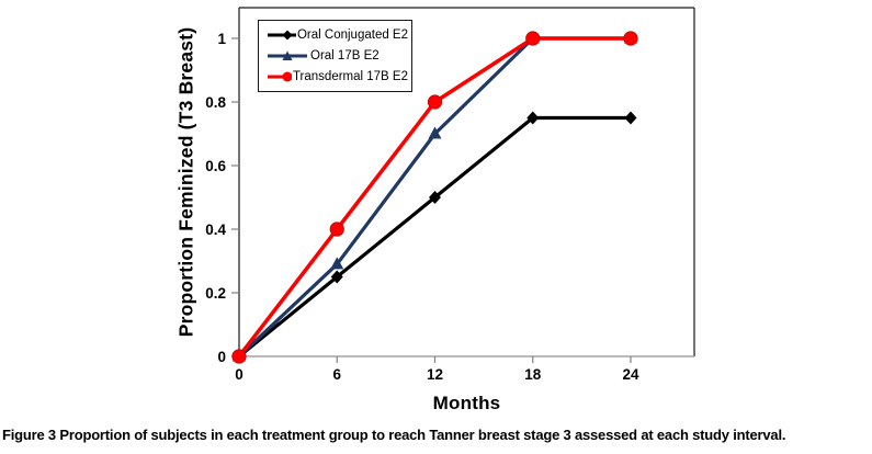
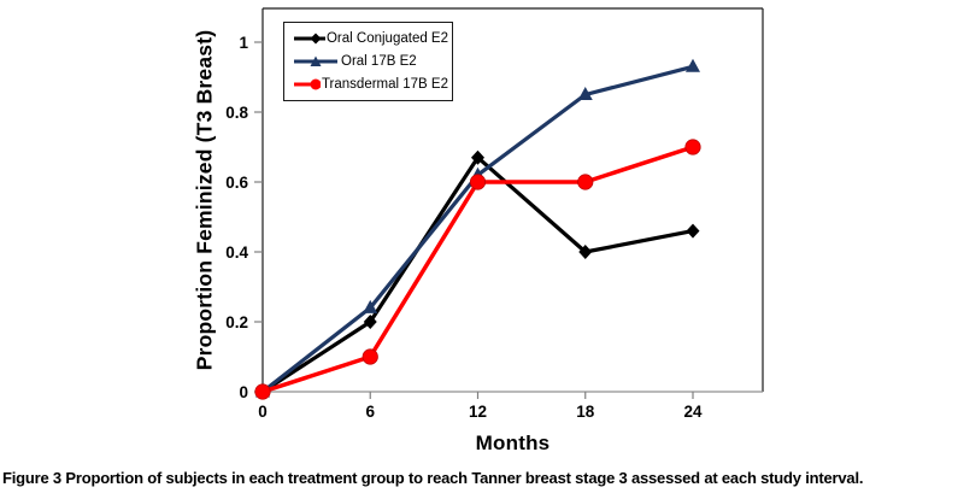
Oral Conjugated E2/6: 0.25 -> 0.20
Oral 17B E2/6: 0.29 -> 0.24
Transdermal 17B E2/6: 0.4 -> 0.1
Oral Conjugated E2/12: 0.50 -> 0.67
Oral 17B E2/12: 0.70 -> 0.62
Transdermal 17B E2/12: 0.8 -> 0.6
Oral Conjugated E2/18: 0.75 -> 0.40
Oral 17B E2/18: 1.00 -> 0.85
Transdermal 17B E2/18: 1.0 -> 0.6
Oral Conjugated E2/24: 0.75 -> 0.46
Oral 17B E2/24: 1.00 -> 0.93
Transdermal 17B E2/24: 1.0 -> 0.7
